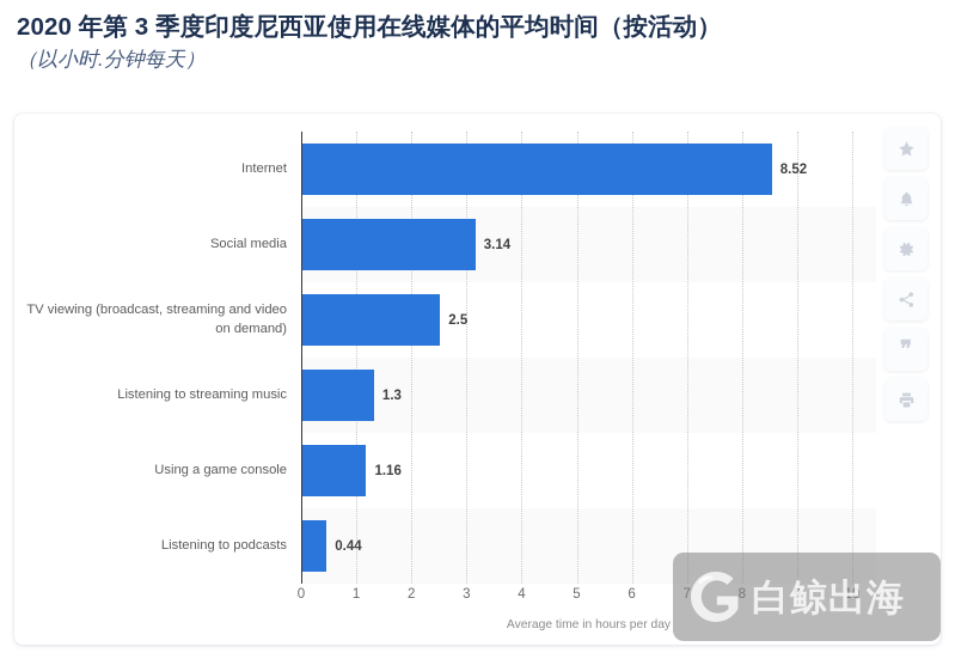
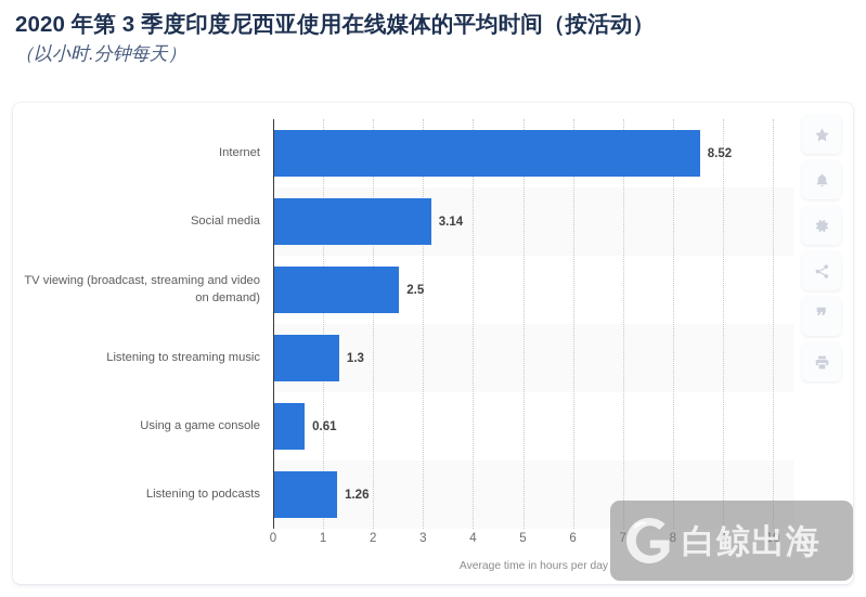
Using a game console: 1.16 -> 0.61
Listening to podcasts: 0.44 -> 1.26
